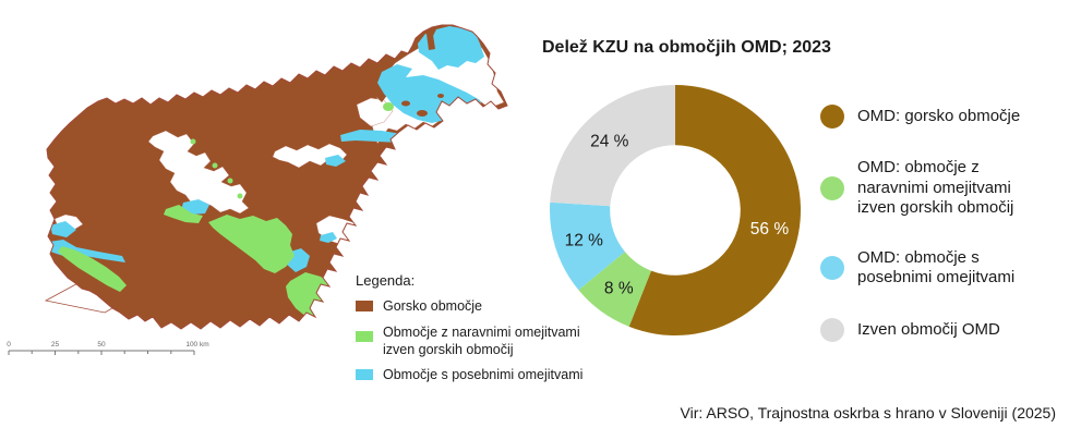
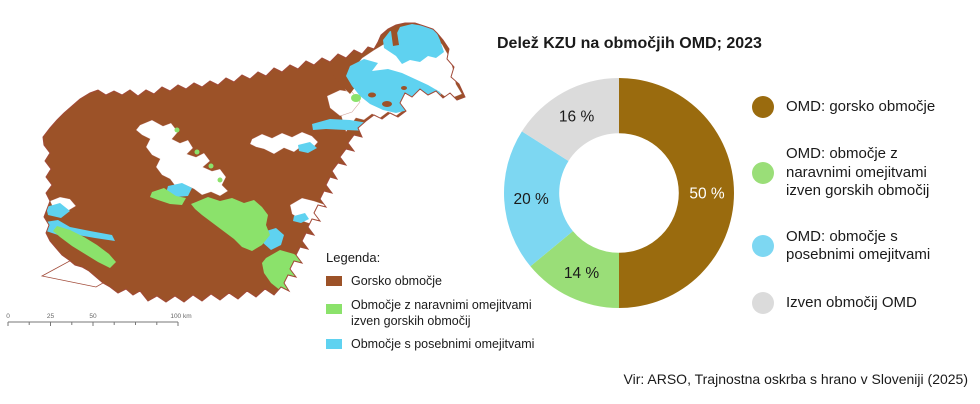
OMD: gorsko območje: 56 -> 50
OMD: območje z naravnimi omejitvami izven gorskih območij: 8 -> 14
OMD: območje s posebnimi omejitvami: 12 -> 20
Izven območij OMD: 24 -> 16
